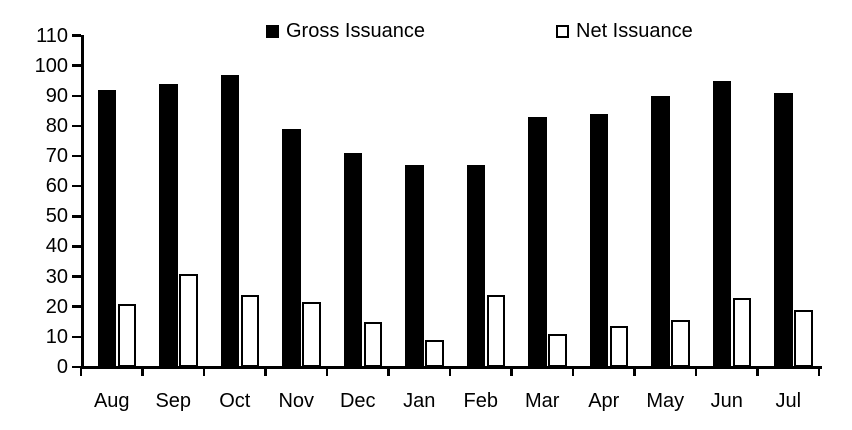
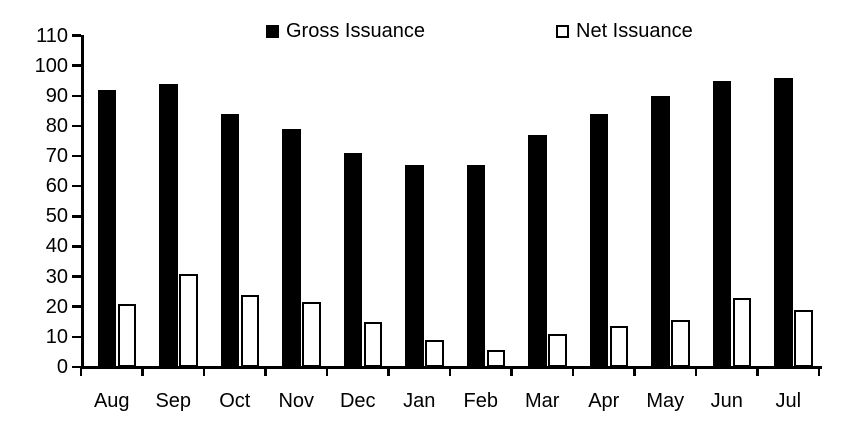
Gross Issuance/Oct: 97 -> 84
Net Issuance/Feb: 24 -> 6
Gross Issuance/Mar: 83 -> 77
Gross Issuance/Jul: 91 -> 96
